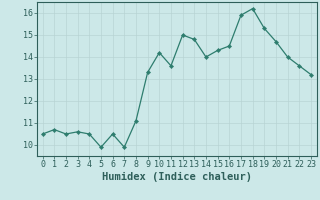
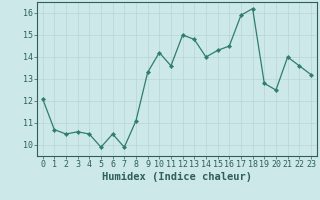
0: 10.5 -> 12.1
19: 15.3 -> 12.8
20: 14.7 -> 12.5
